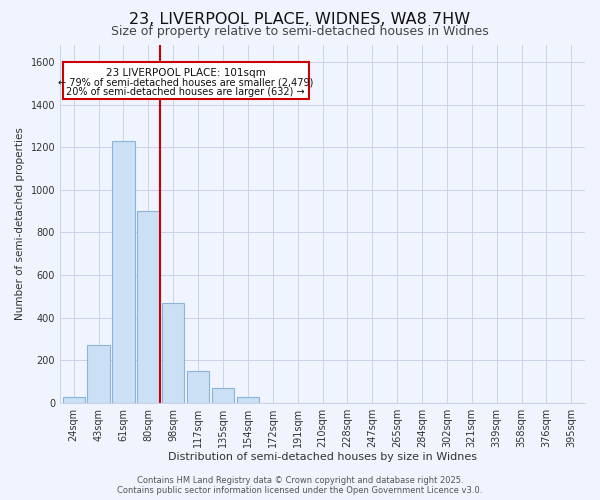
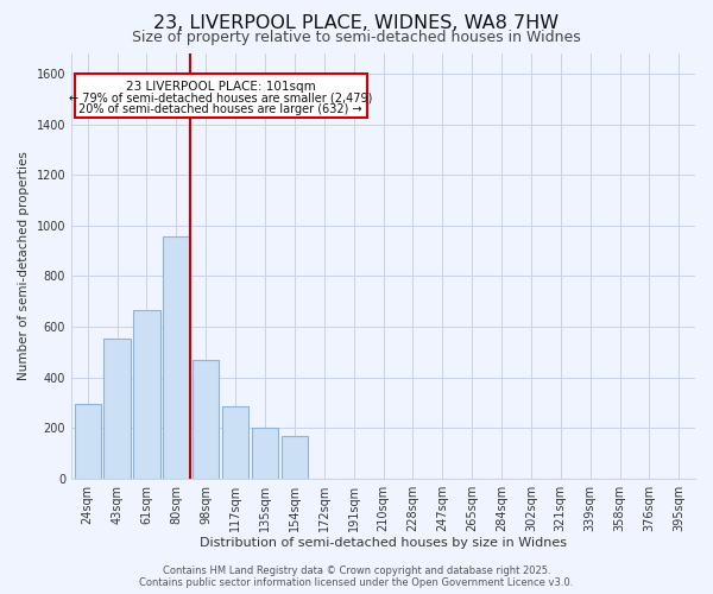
24sqm: 28 -> 295
43sqm: 270 -> 555
61sqm: 1230 -> 665
80sqm: 900 -> 955
117sqm: 150 -> 285
135sqm: 70 -> 200
154sqm: 28 -> 170
